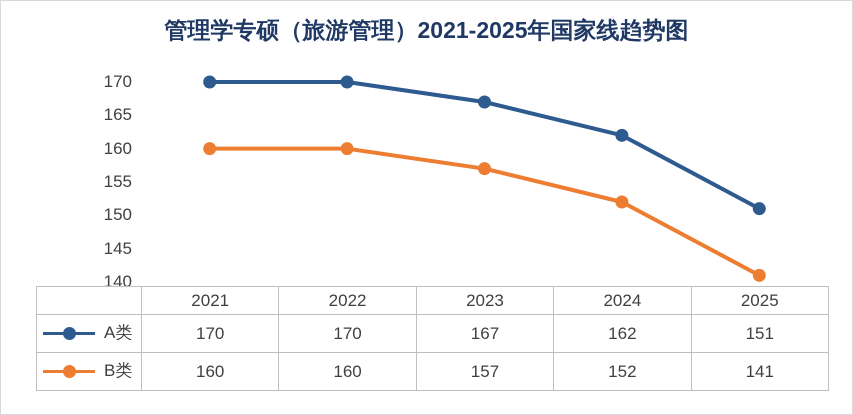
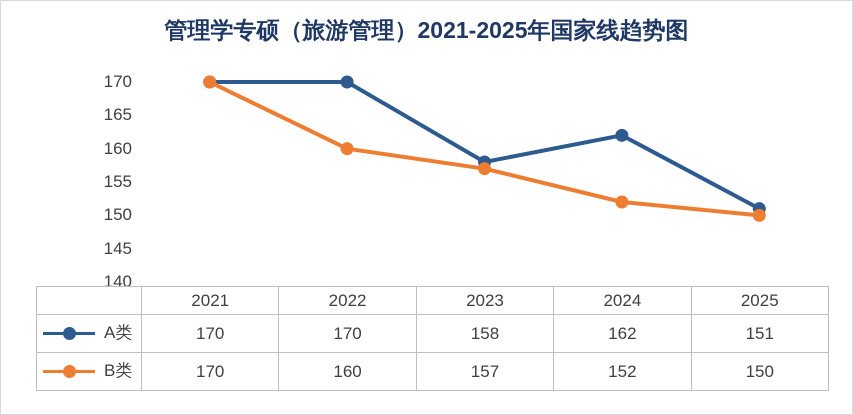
B类/2021: 160 -> 170
A类/2023: 167 -> 158
B类/2025: 141 -> 150
